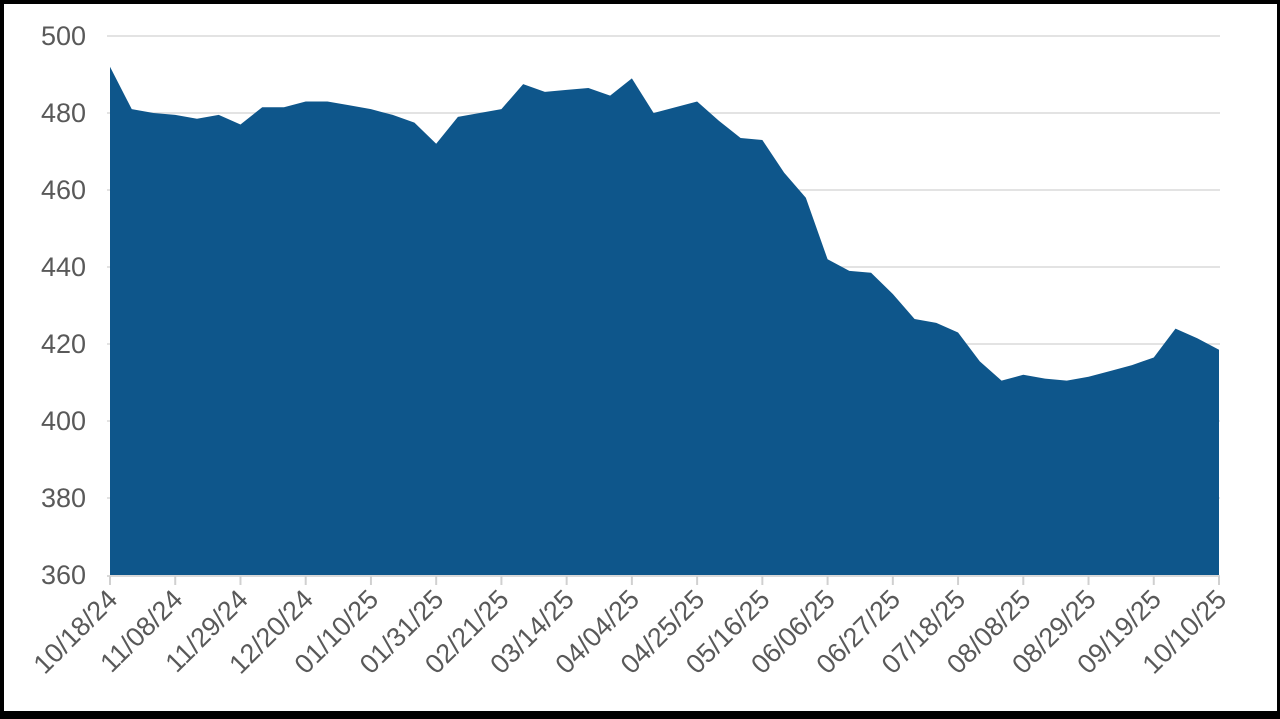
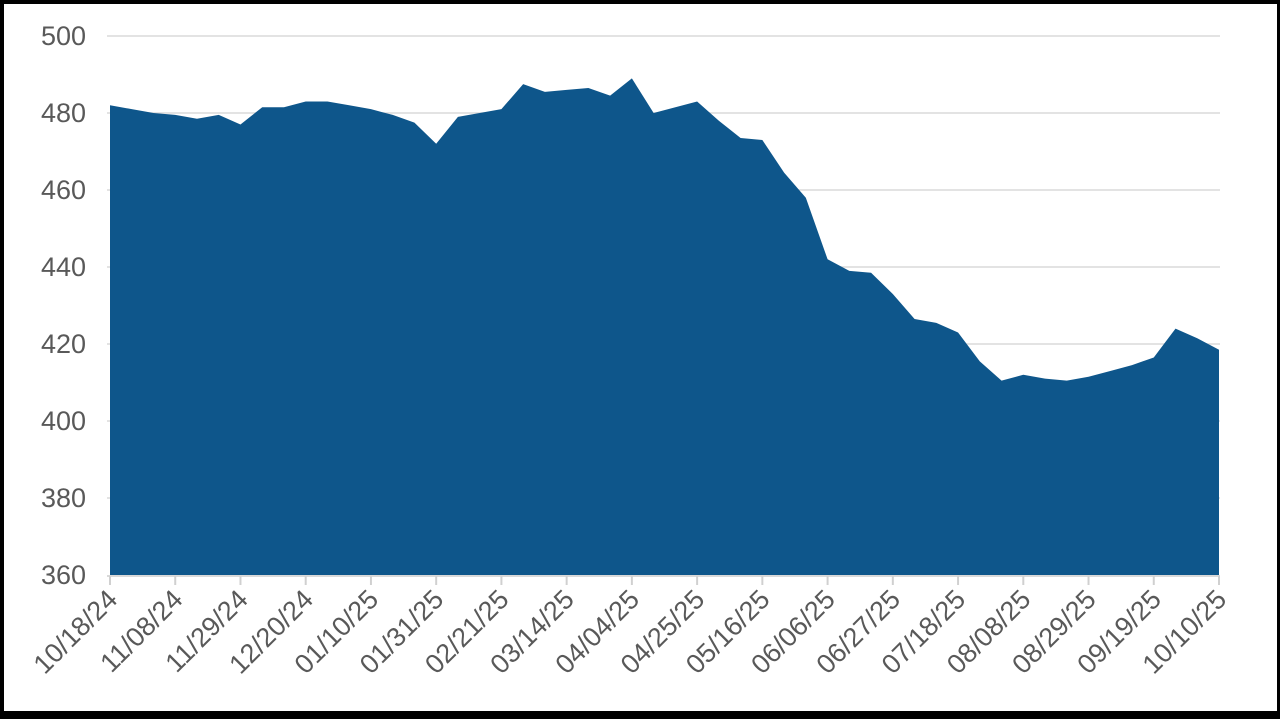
10/18/24: 492 -> 482
